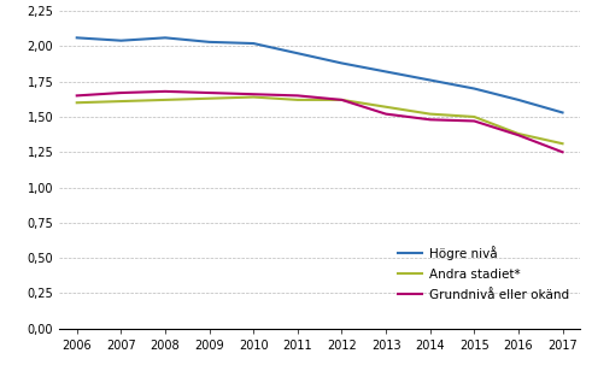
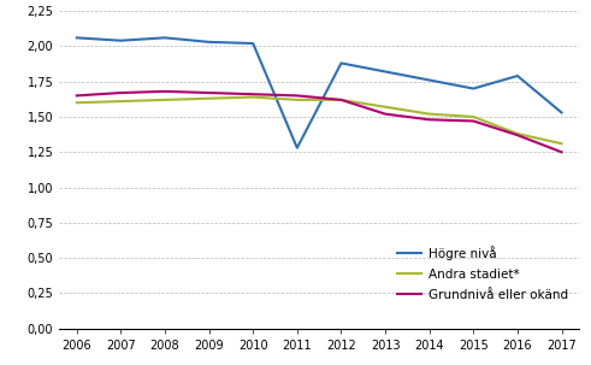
Högre nivå/2011: 1,95 -> 1,28
Högre nivå/2016: 1,62 -> 1,79
